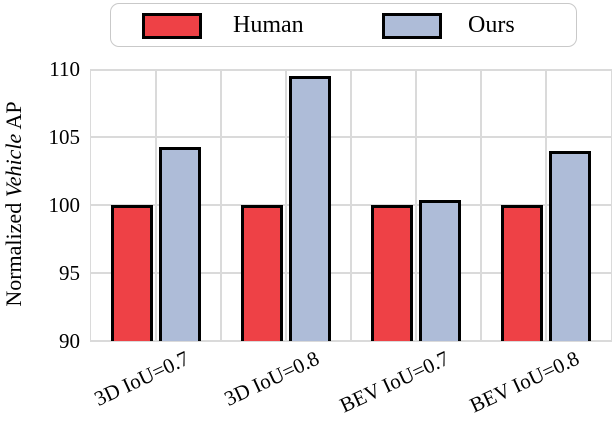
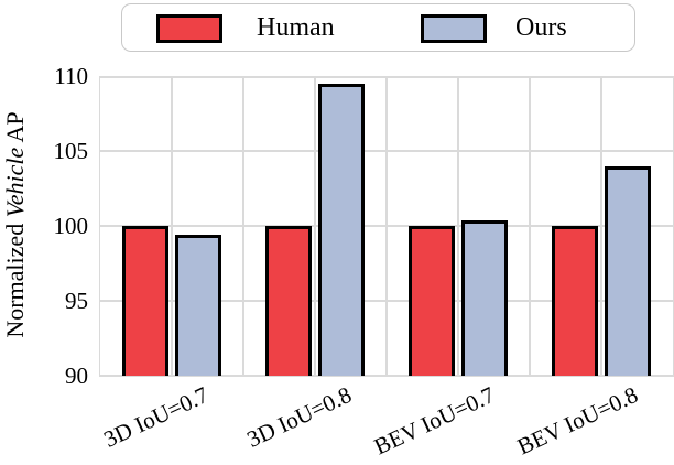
Ours/3D IoU=0.7: 104.3 -> 99.4
